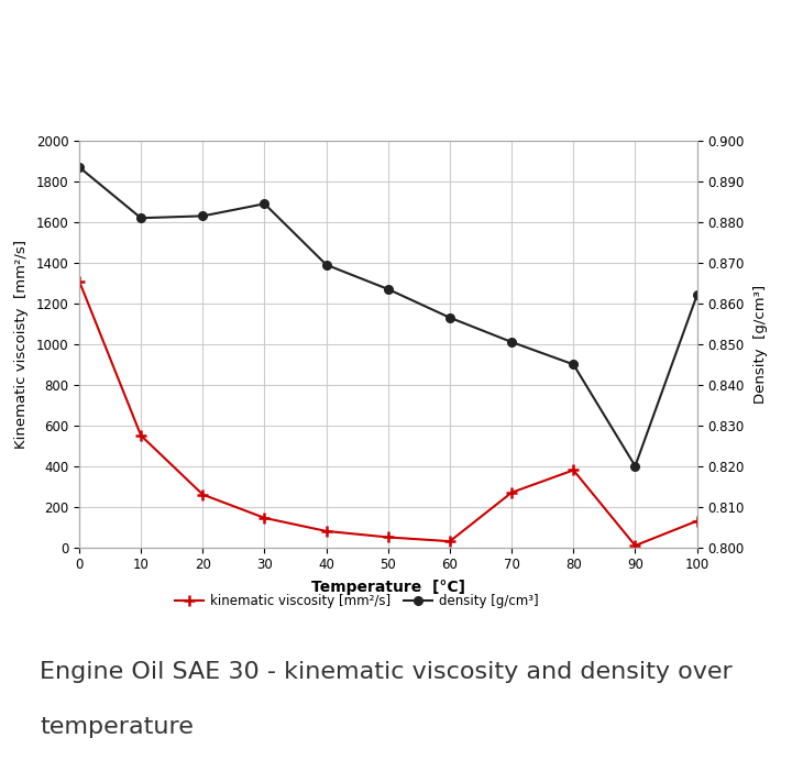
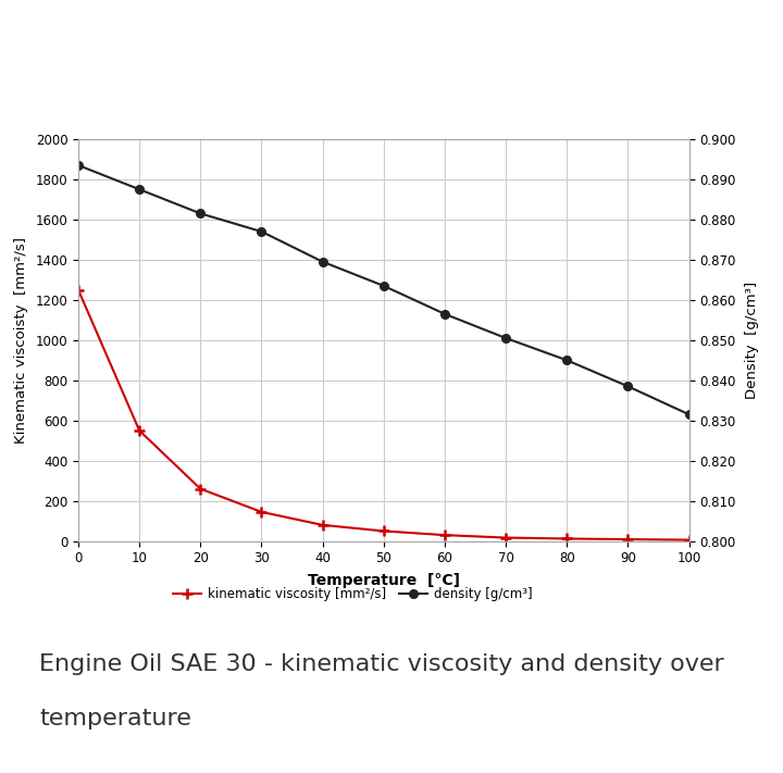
kinematic viscosity [mm²/s]/0: 1310 -> 1250
density [g/cm³]/10: 0.8810 -> 0.8875
density [g/cm³]/30: 0.8845 -> 0.8770
kinematic viscosity [mm²/s]/70: 270 -> 20
kinematic viscosity [mm²/s]/80: 380 -> 10
density [g/cm³]/90: 0.8200 -> 0.8385
kinematic viscosity [mm²/s]/100: 130 -> 10
density [g/cm³]/100: 0.8620 -> 0.8315
